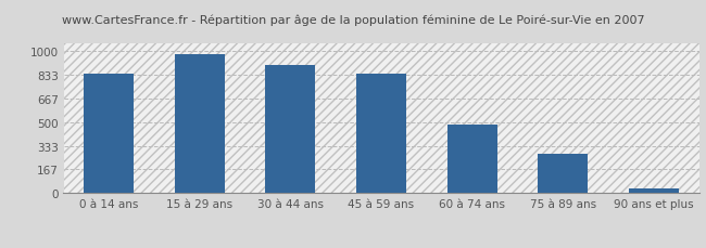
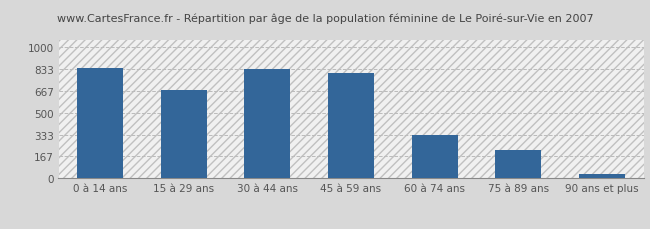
15 à 29 ans: 980 -> 680
30 à 44 ans: 900 -> 830
45 à 59 ans: 840 -> 800
60 à 74 ans: 480 -> 330
75 à 89 ans: 280 -> 220
